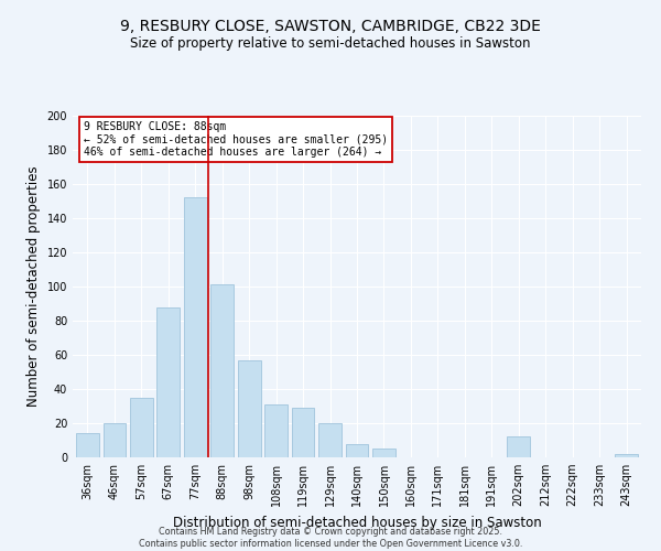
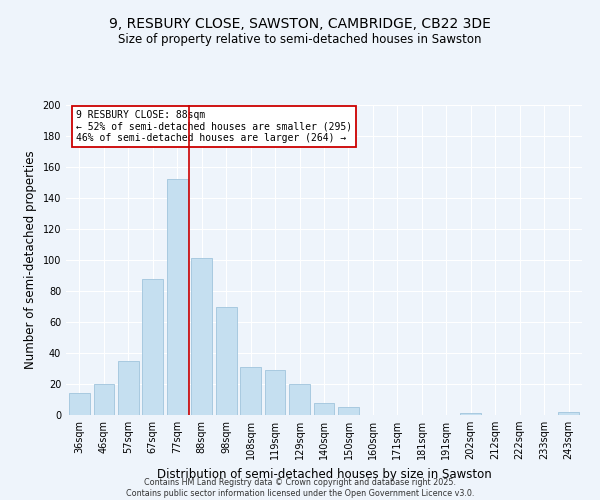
98sqm: 57 -> 70
202sqm: 12 -> 1
